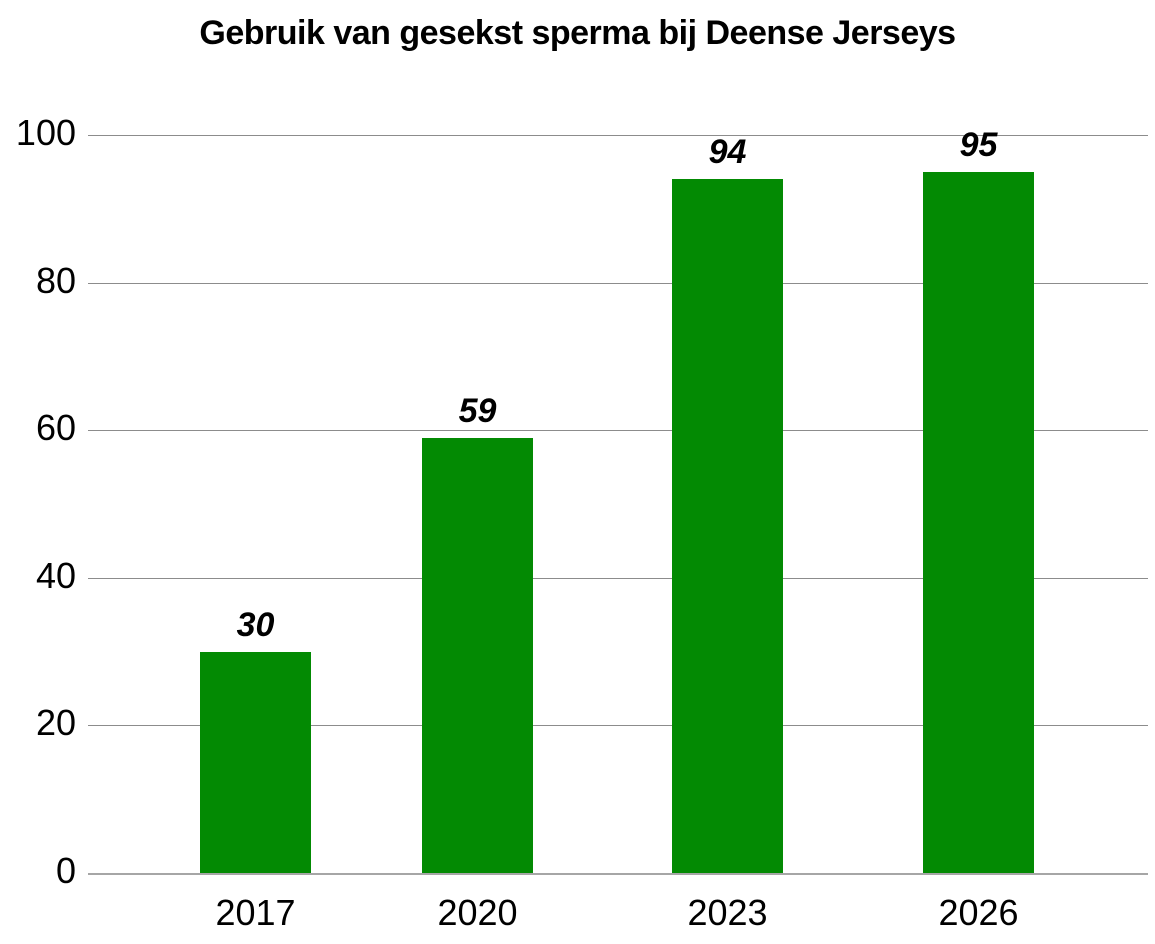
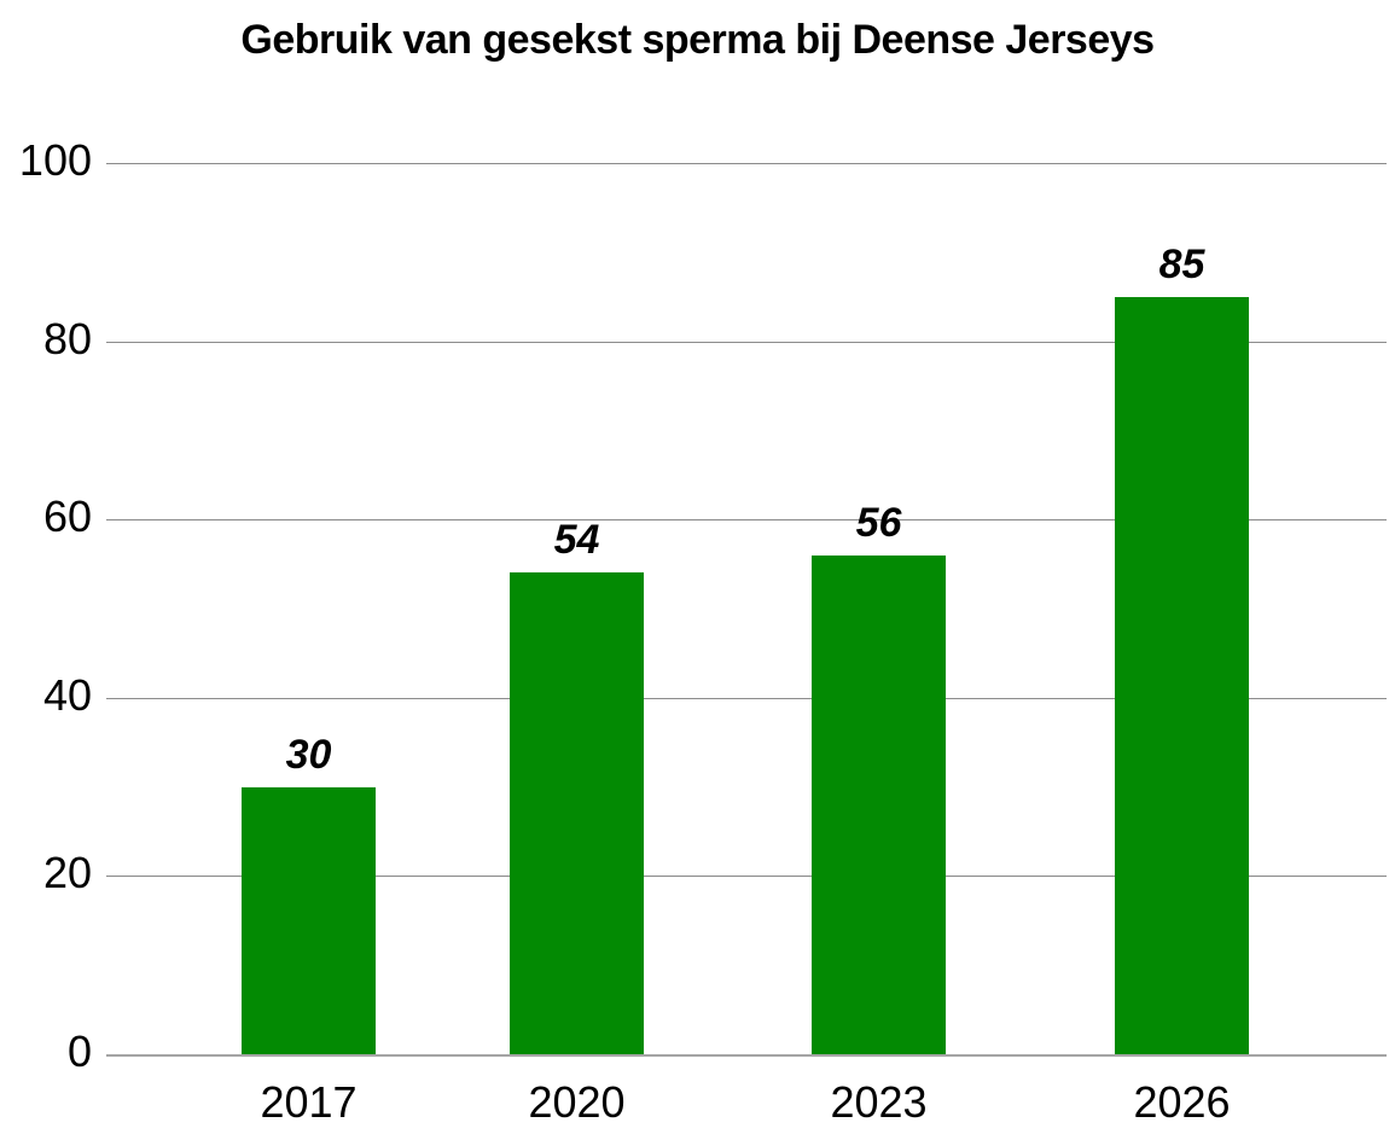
2020: 59 -> 54
2023: 94 -> 56
2026: 95 -> 85
